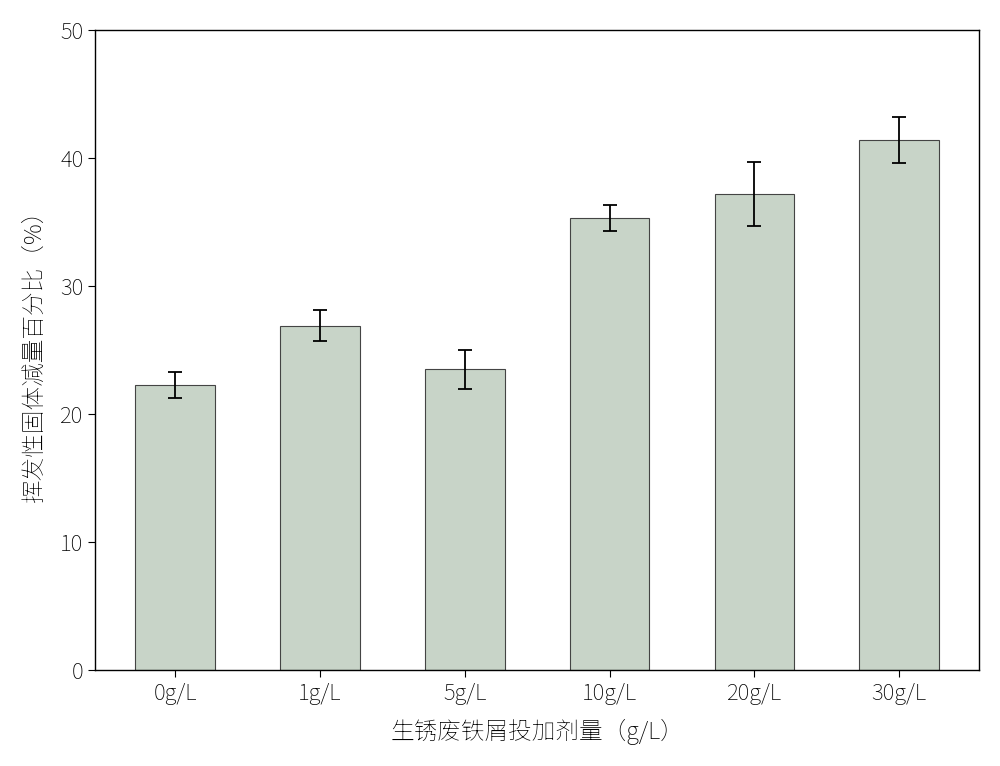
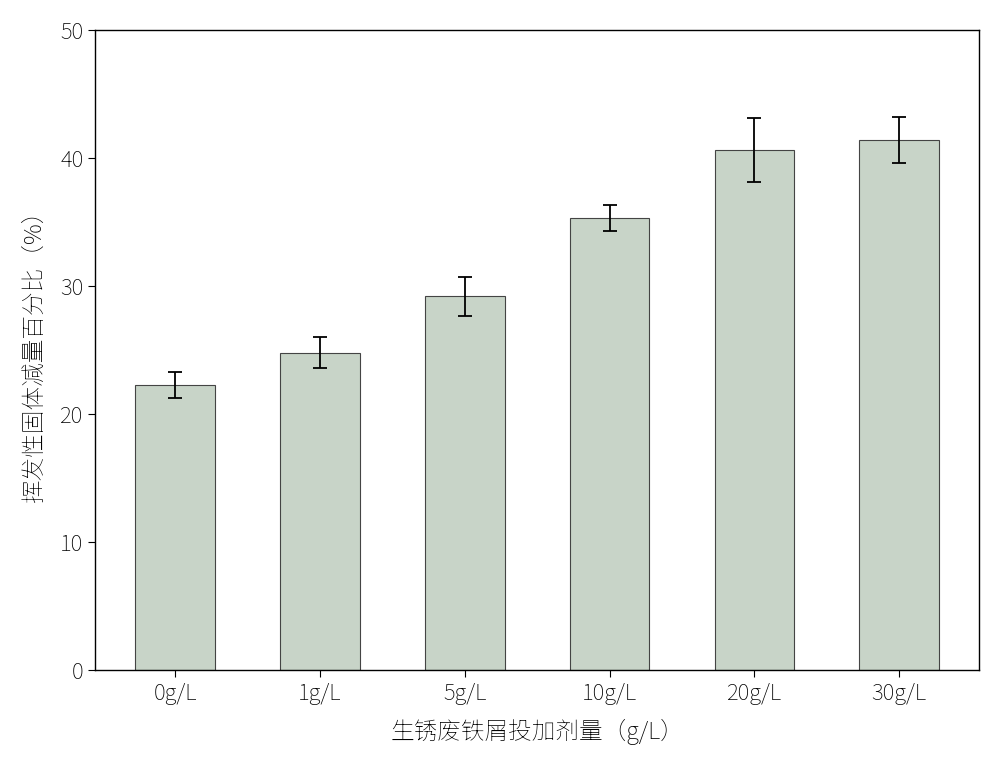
1g/L: 26.9 -> 24.8
5g/L: 23.5 -> 29.2
20g/L: 37.2 -> 40.6
